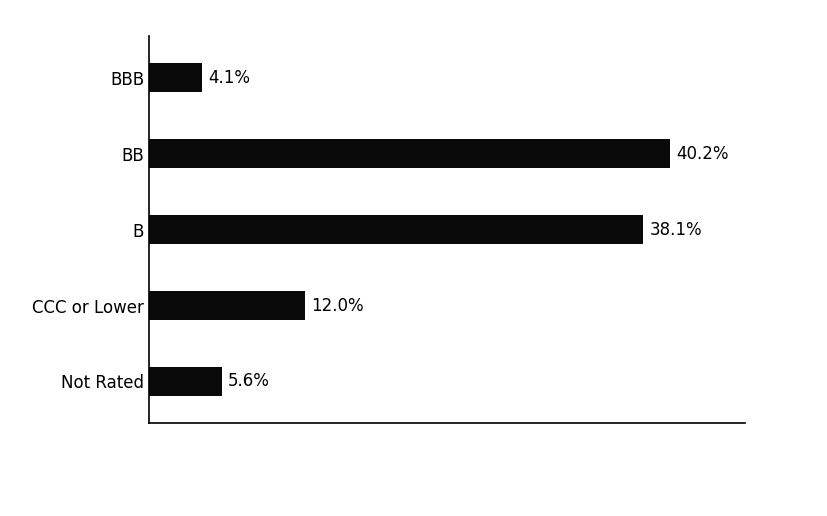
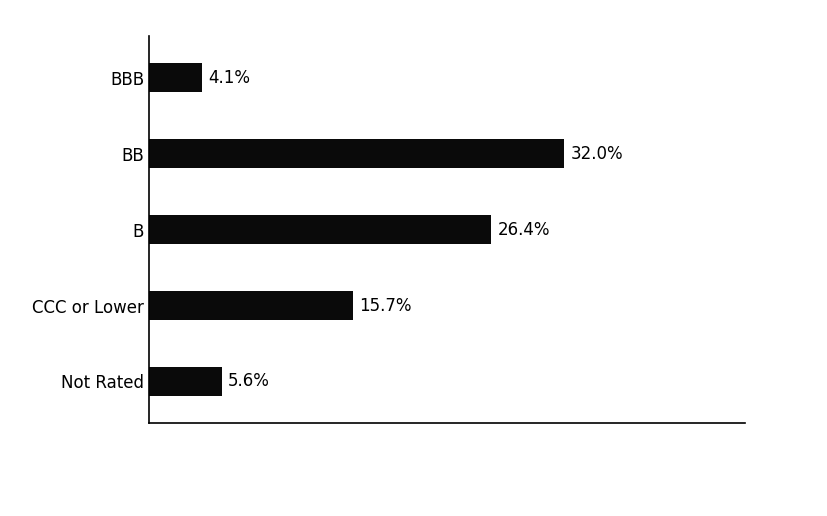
BB: 40.2% -> 32.0%
B: 38.1% -> 26.4%
CCC or Lower: 12.0% -> 15.7%
